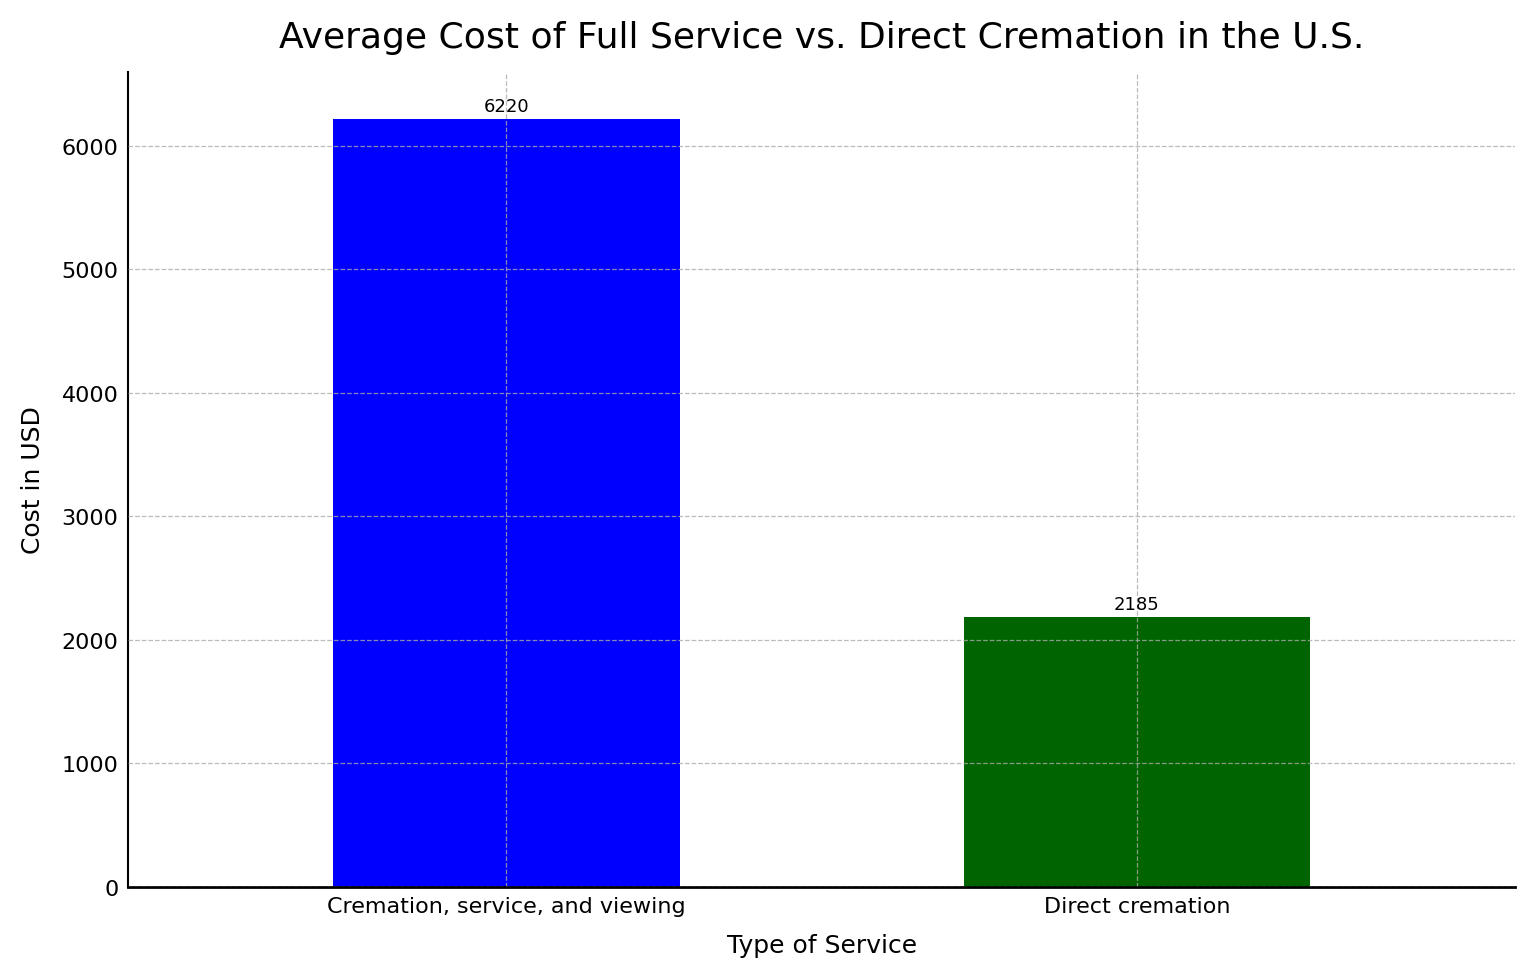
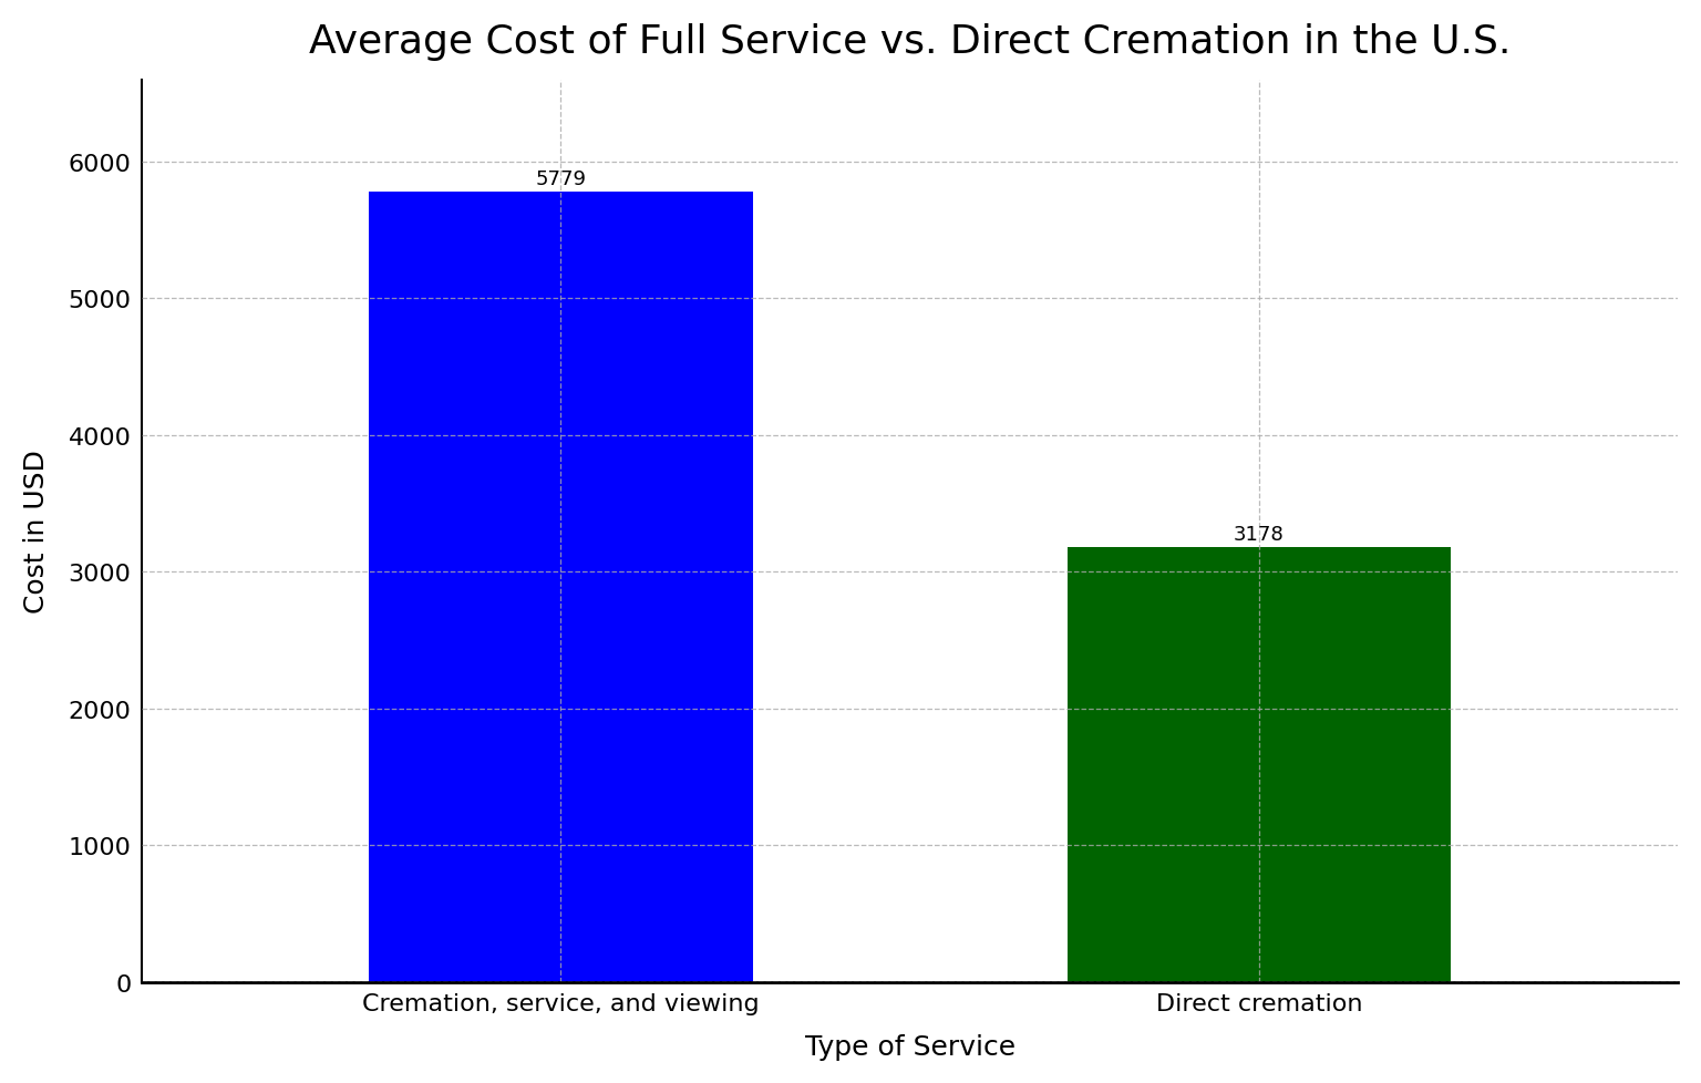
Cremation, service, and viewing: 6220 -> 5779
Direct cremation: 2185 -> 3178
